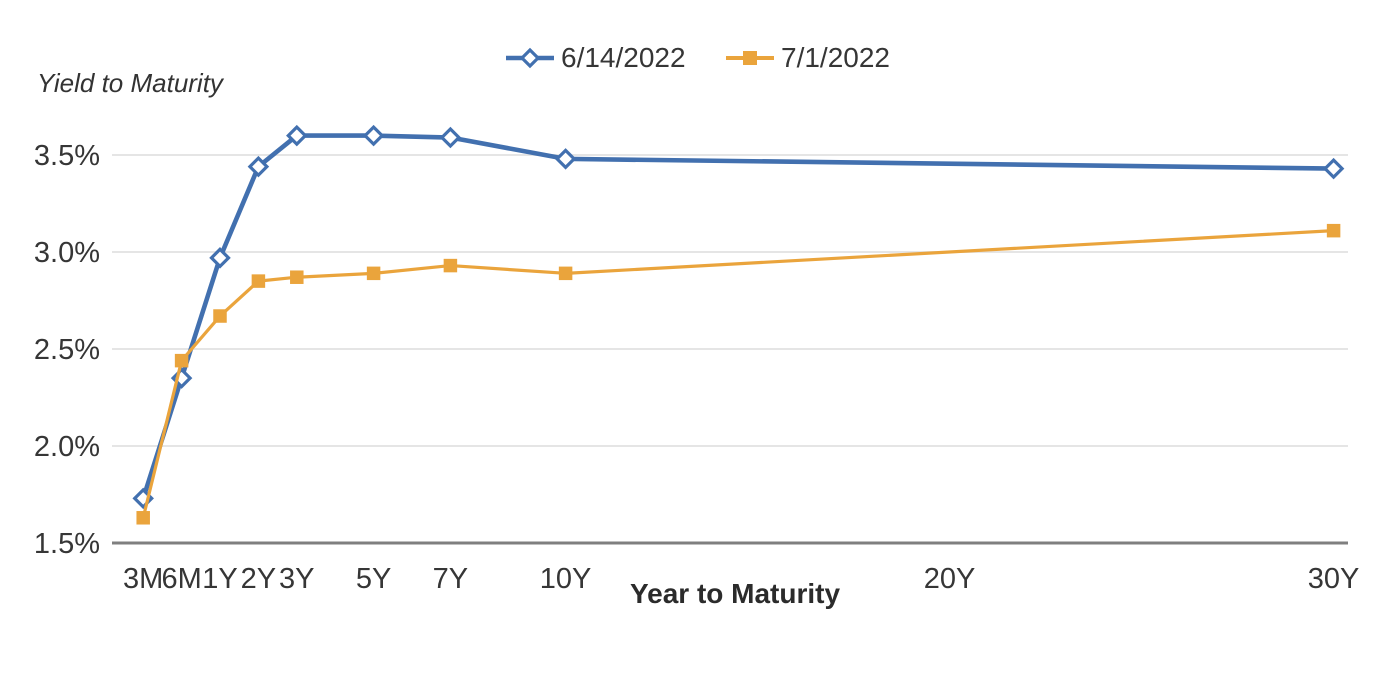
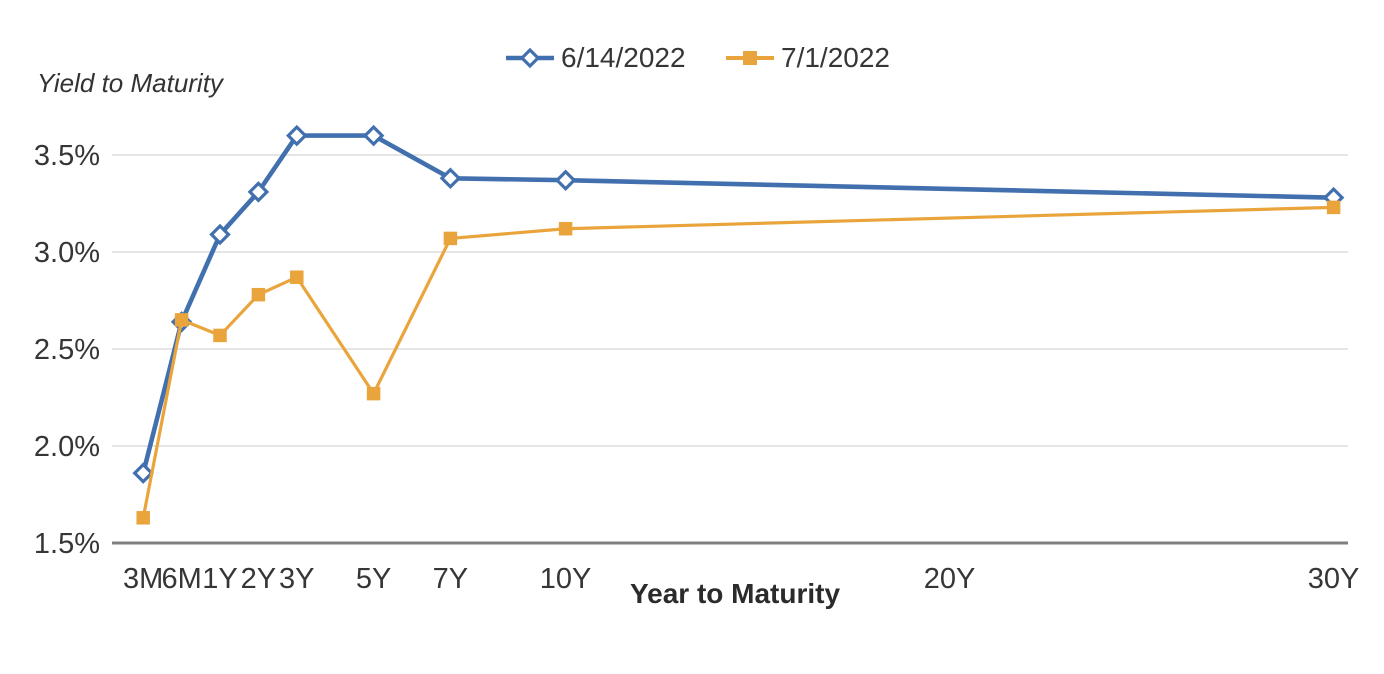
6/14/2022/3M: 1.73% -> 1.86%
6/14/2022/6M: 2.35% -> 2.64%
7/1/2022/6M: 2.44% -> 2.65%
6/14/2022/1Y: 2.97% -> 3.09%
7/1/2022/1Y: 2.67% -> 2.57%
6/14/2022/2Y: 3.44% -> 3.31%
7/1/2022/2Y: 2.85% -> 2.78%
7/1/2022/5Y: 2.89% -> 2.27%
6/14/2022/7Y: 3.59% -> 3.38%
7/1/2022/7Y: 2.93% -> 3.07%
6/14/2022/10Y: 3.48% -> 3.37%
7/1/2022/10Y: 2.89% -> 3.12%
6/14/2022/30Y: 3.43% -> 3.28%
7/1/2022/30Y: 3.11% -> 3.23%
